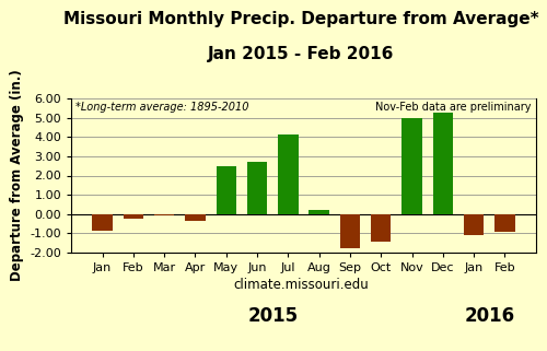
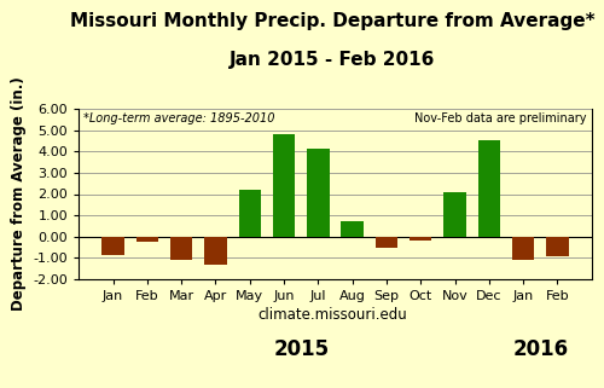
Mar: -0.1 -> -1.1
Apr: -0.3 -> -1.3
May: 2.5 -> 2.2
Jun: 2.7 -> 4.8
Aug: 0.2 -> 0.7
Sep: -1.8 -> -0.5
Oct: -1.4 -> -0.2
Nov: 5.0 -> 2.1
Dec: 5.3 -> 4.5
